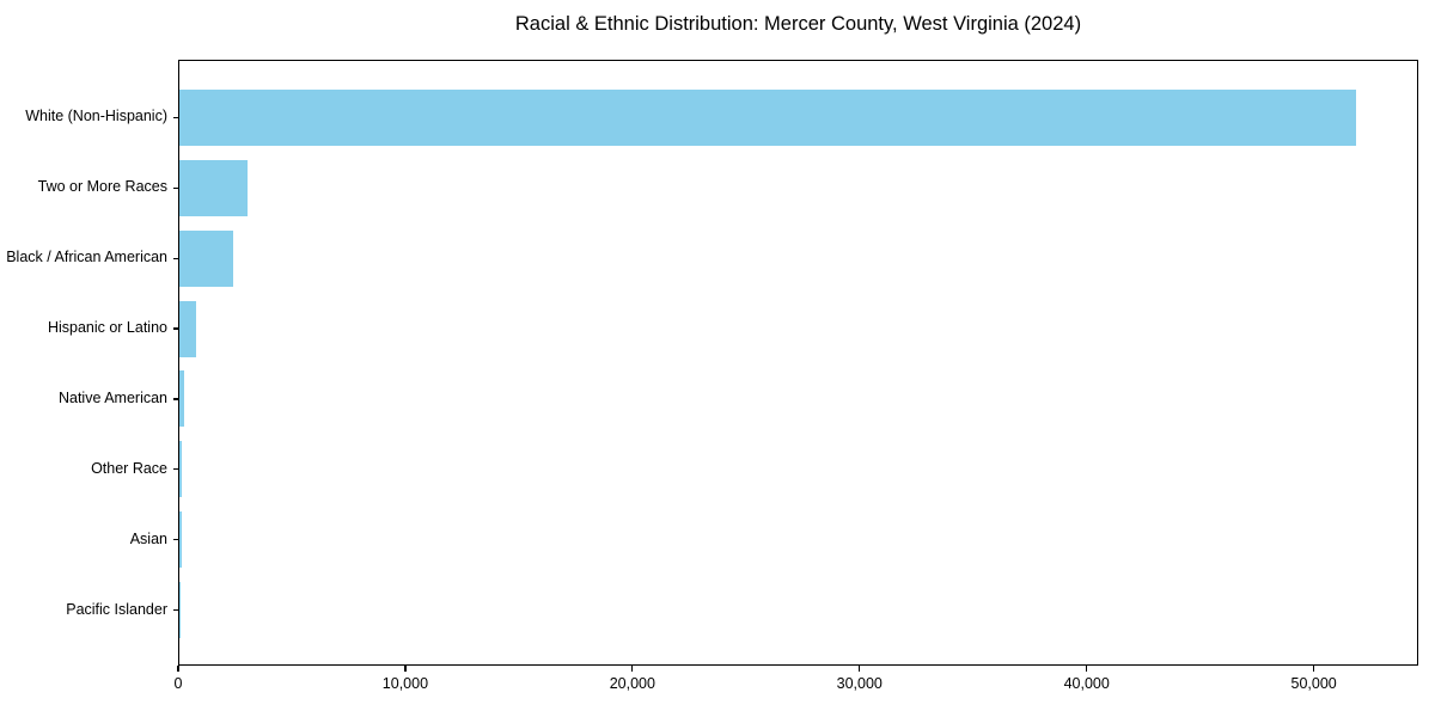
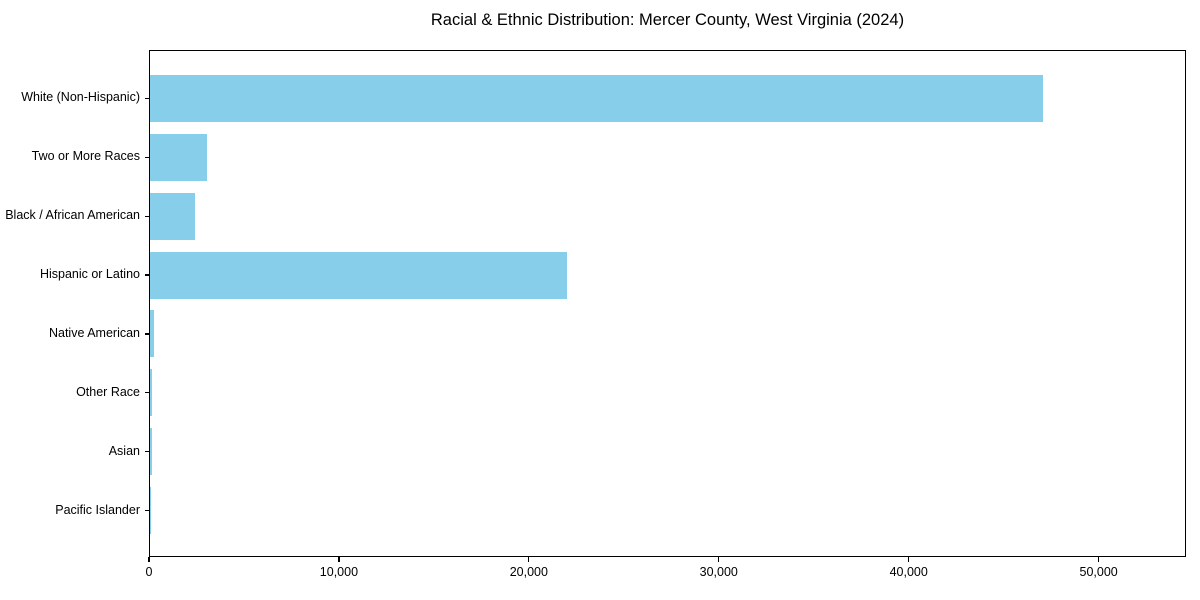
White (Non-Hispanic): 51900 -> 47100
Hispanic or Latino: 800 -> 22000
